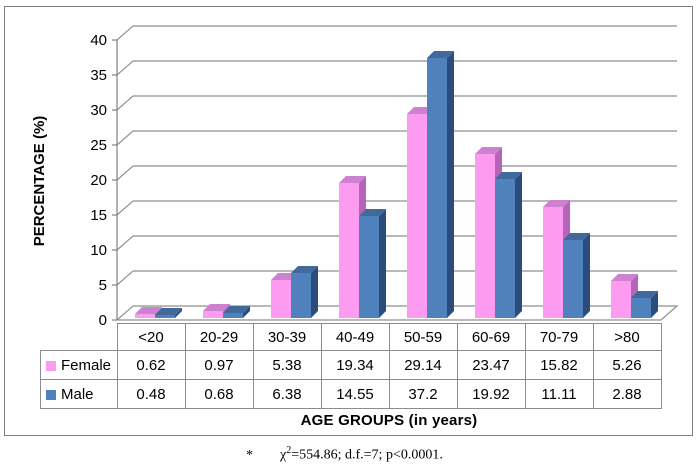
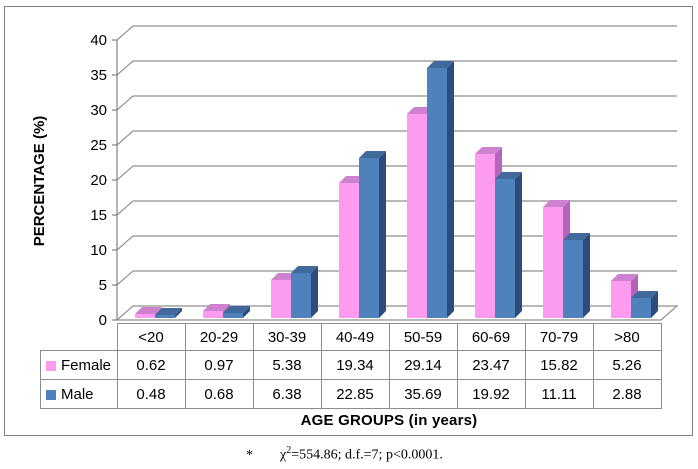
Male/40-49: 14.55 -> 22.85
Male/50-59: 37.2 -> 35.69
